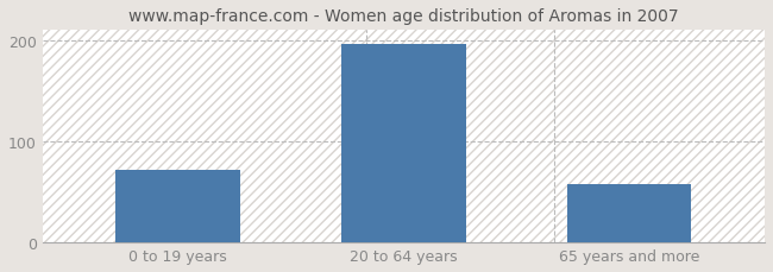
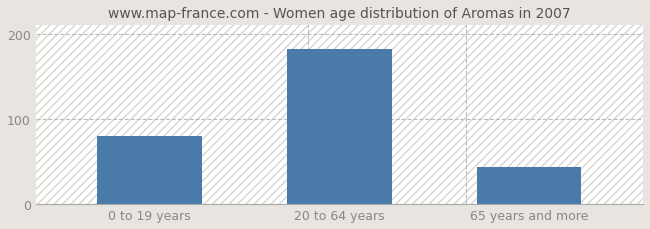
0 to 19 years: 72 -> 80
20 to 64 years: 196 -> 182
65 years and more: 58 -> 44
